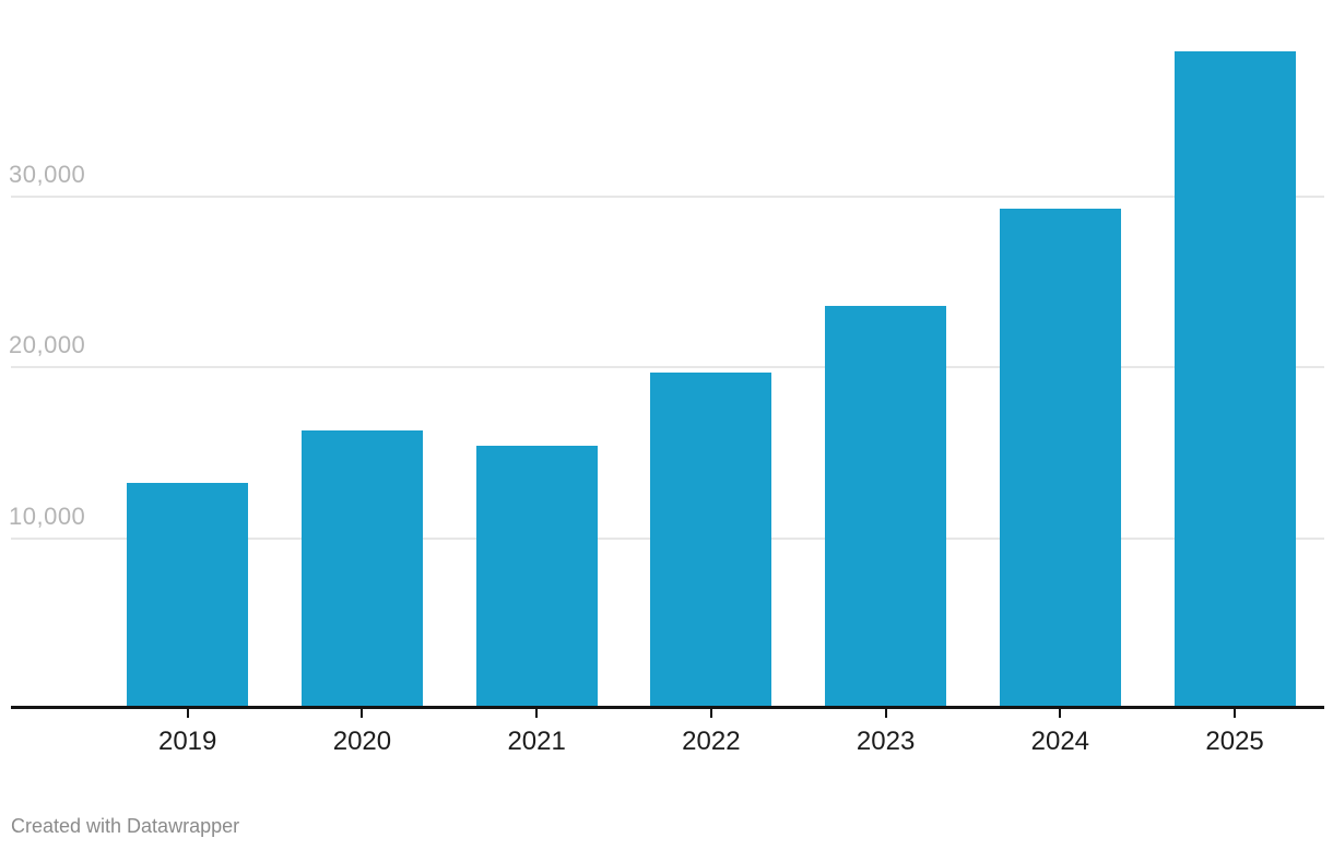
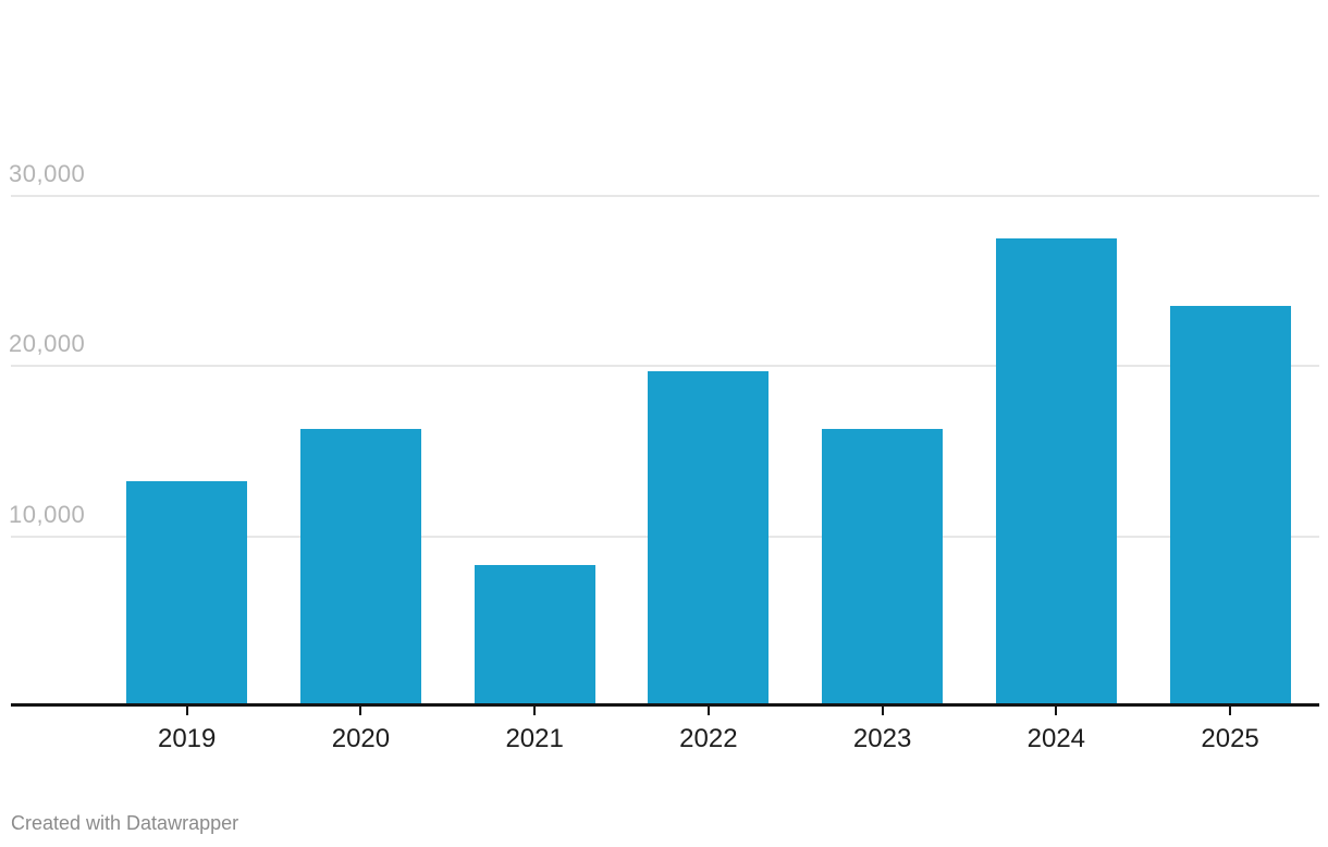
2021: 15300 -> 8200
2023: 23500 -> 16200
2024: 29200 -> 27400
2025: 38400 -> 23400
